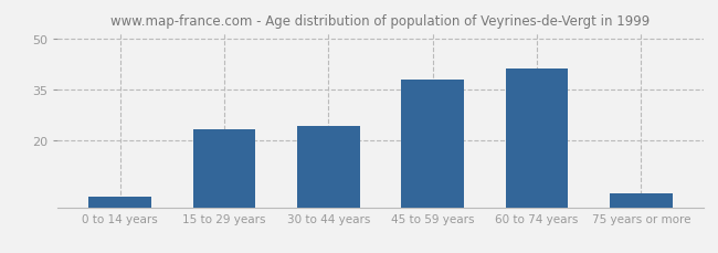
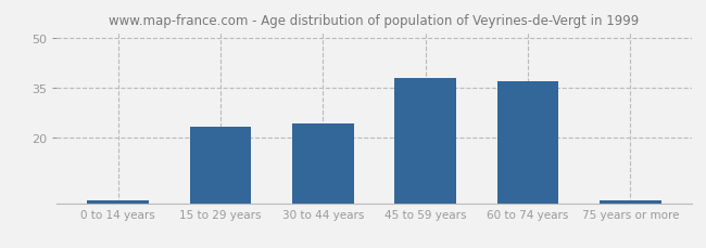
0 to 14 years: 3 -> 1
60 to 74 years: 41 -> 37
75 years or more: 4 -> 1
